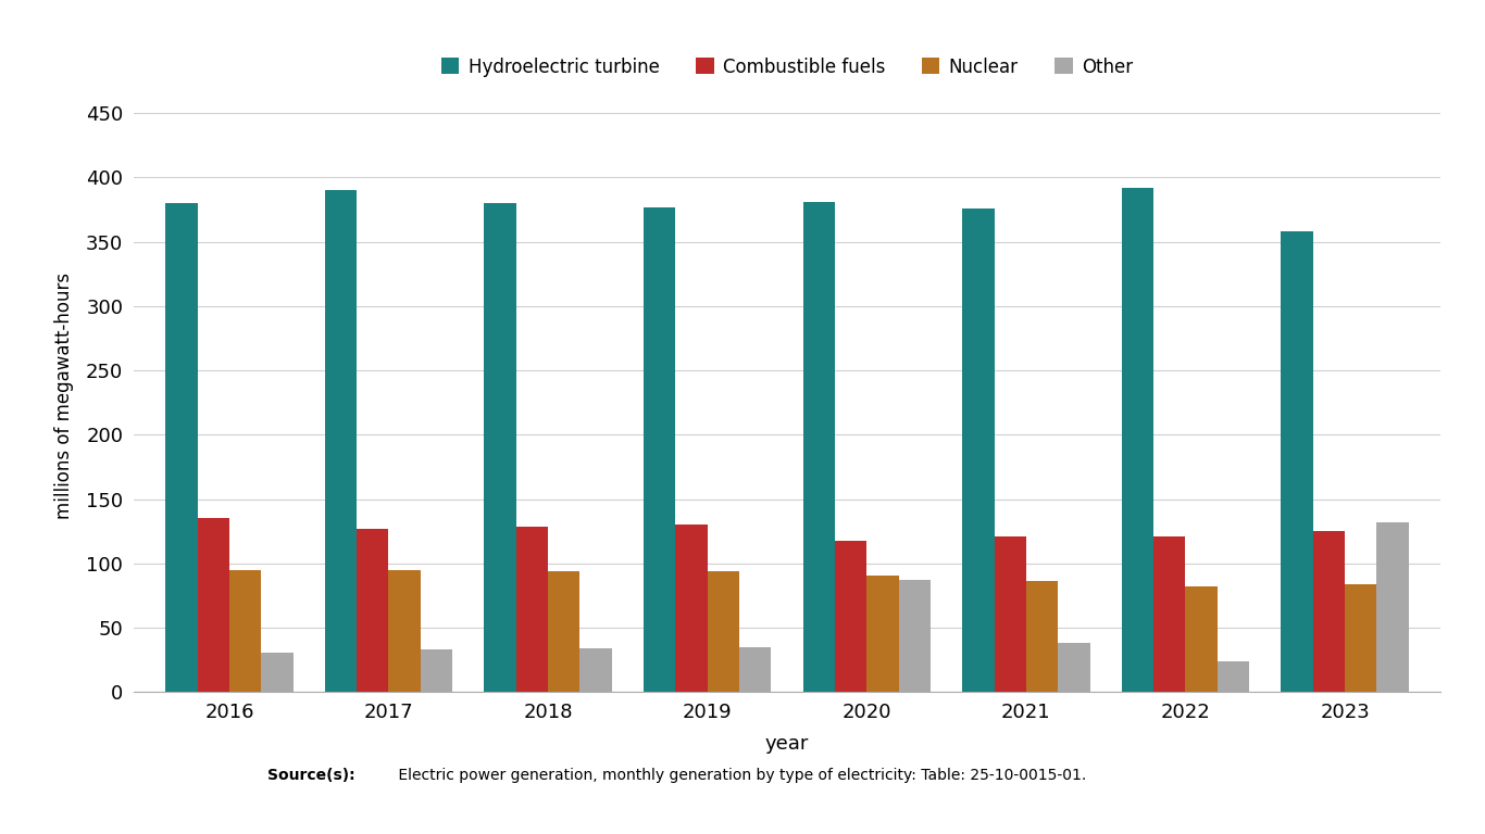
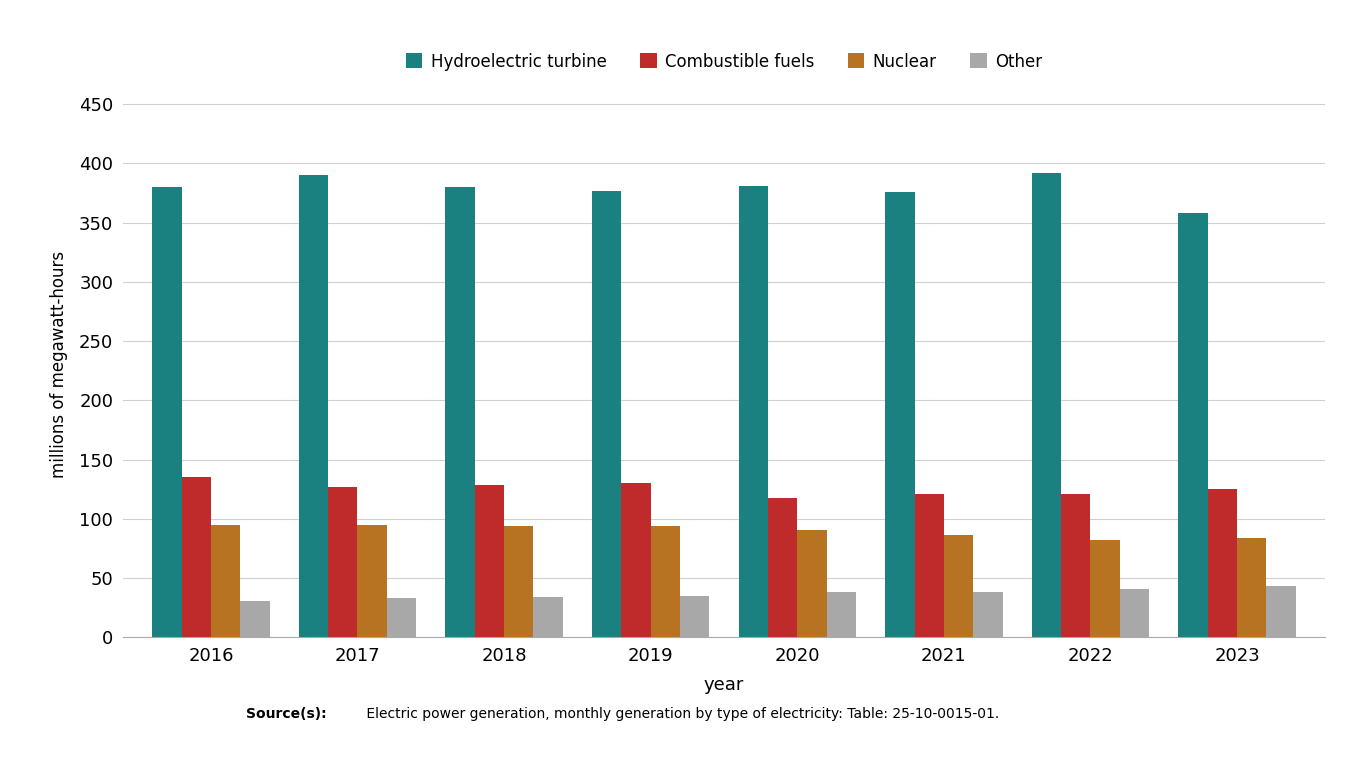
Other/2020: 87 -> 38
Other/2022: 24 -> 41
Other/2023: 132 -> 43
